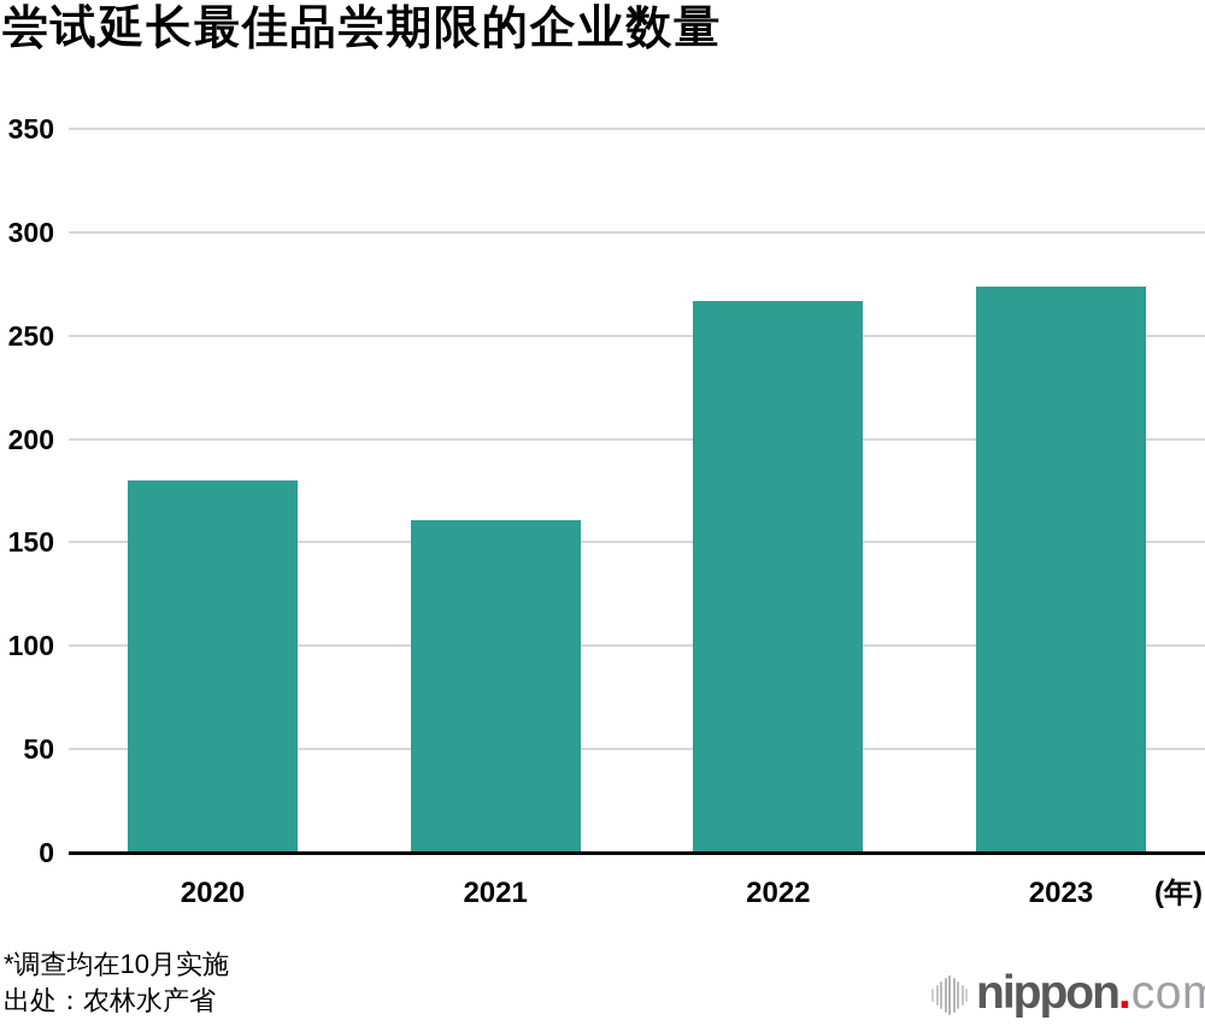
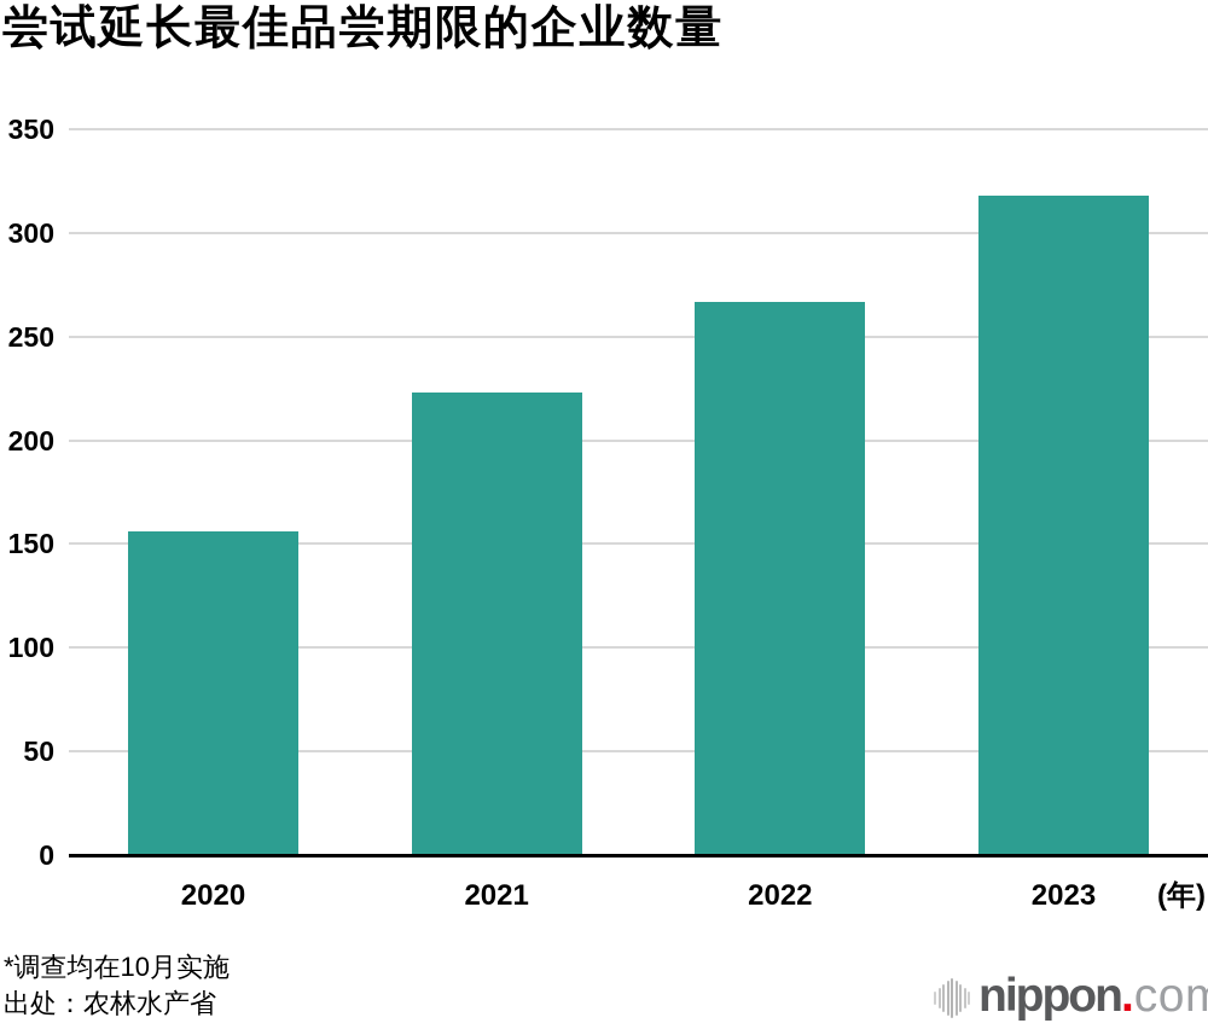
2020: 180 -> 156
2021: 161 -> 223
2023: 274 -> 318
